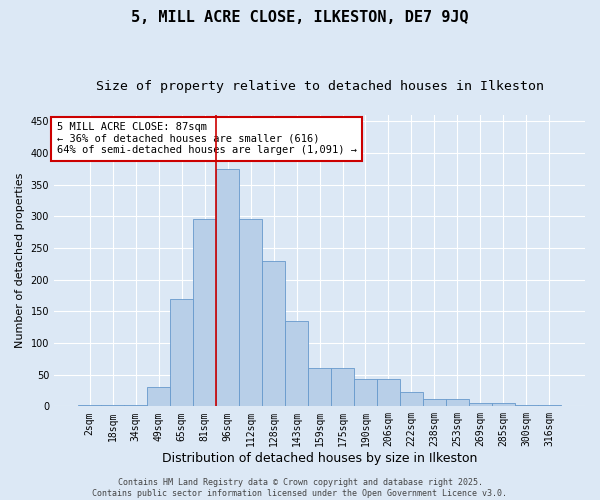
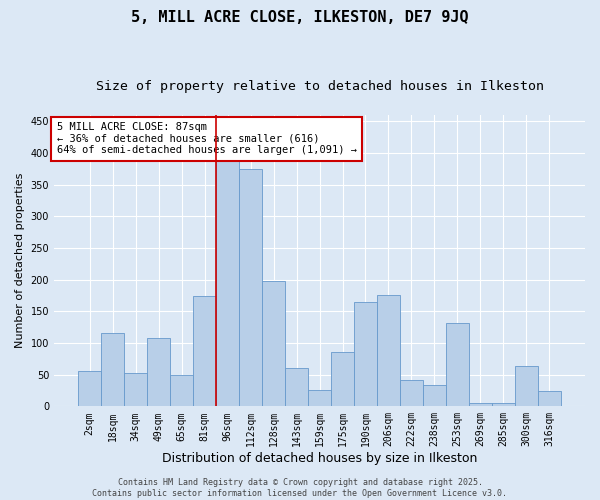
2sqm: 2 -> 56
18sqm: 2 -> 116
34sqm: 2 -> 52
49sqm: 30 -> 108
65sqm: 170 -> 50
81sqm: 295 -> 174
96sqm: 375 -> 390
112sqm: 295 -> 374
128sqm: 230 -> 198
143sqm: 135 -> 60
159sqm: 60 -> 26
175sqm: 60 -> 86
190sqm: 43 -> 164
206sqm: 43 -> 176
222sqm: 22 -> 42
238sqm: 12 -> 34
253sqm: 12 -> 132
300sqm: 2 -> 64
316sqm: 2 -> 24
